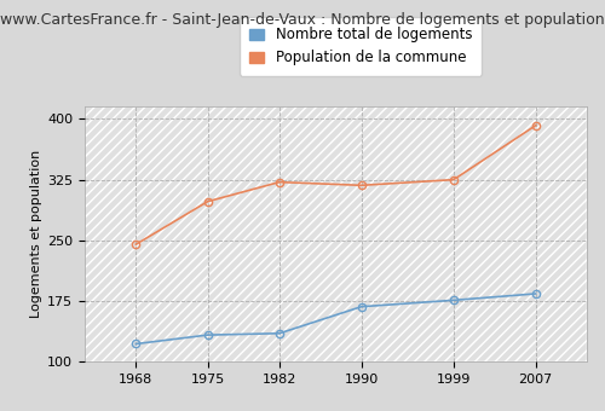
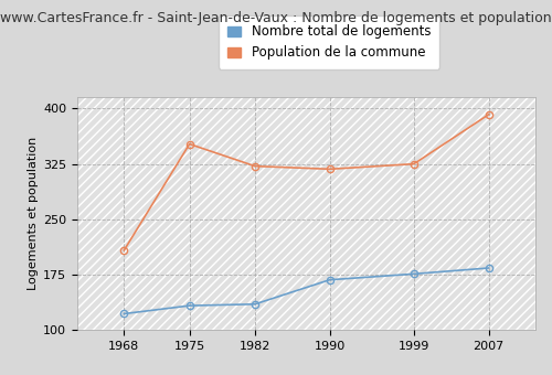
Population de la commune/1968: 245 -> 208
Population de la commune/1975: 298 -> 352
